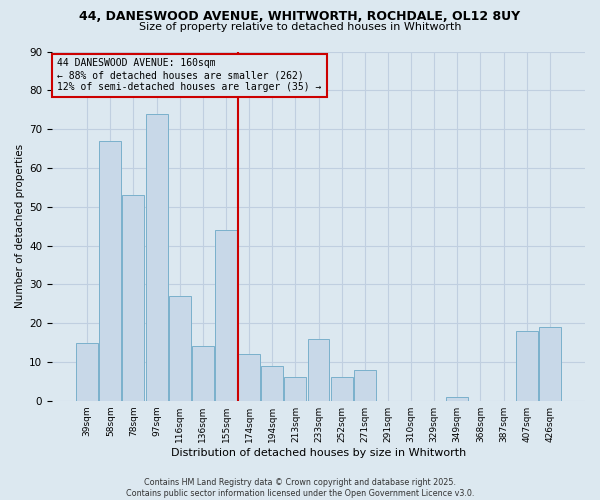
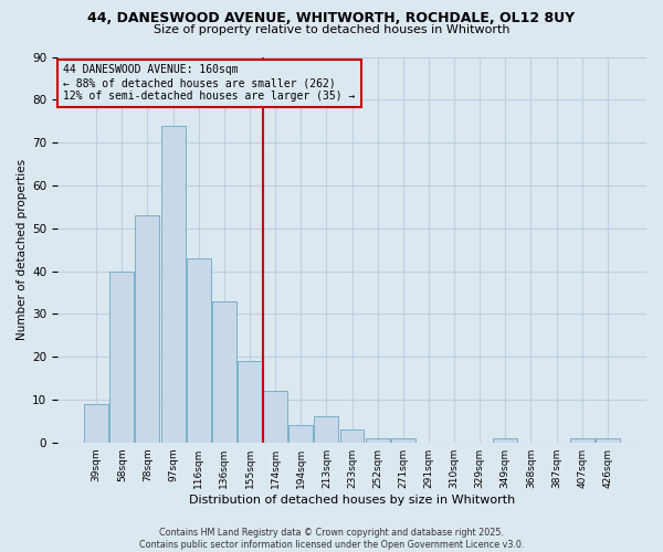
39sqm: 15 -> 9
58sqm: 67 -> 40
116sqm: 27 -> 43
136sqm: 14 -> 33
155sqm: 44 -> 19
194sqm: 9 -> 4
233sqm: 16 -> 3
252sqm: 6 -> 1
271sqm: 8 -> 1
407sqm: 18 -> 1
426sqm: 19 -> 1
